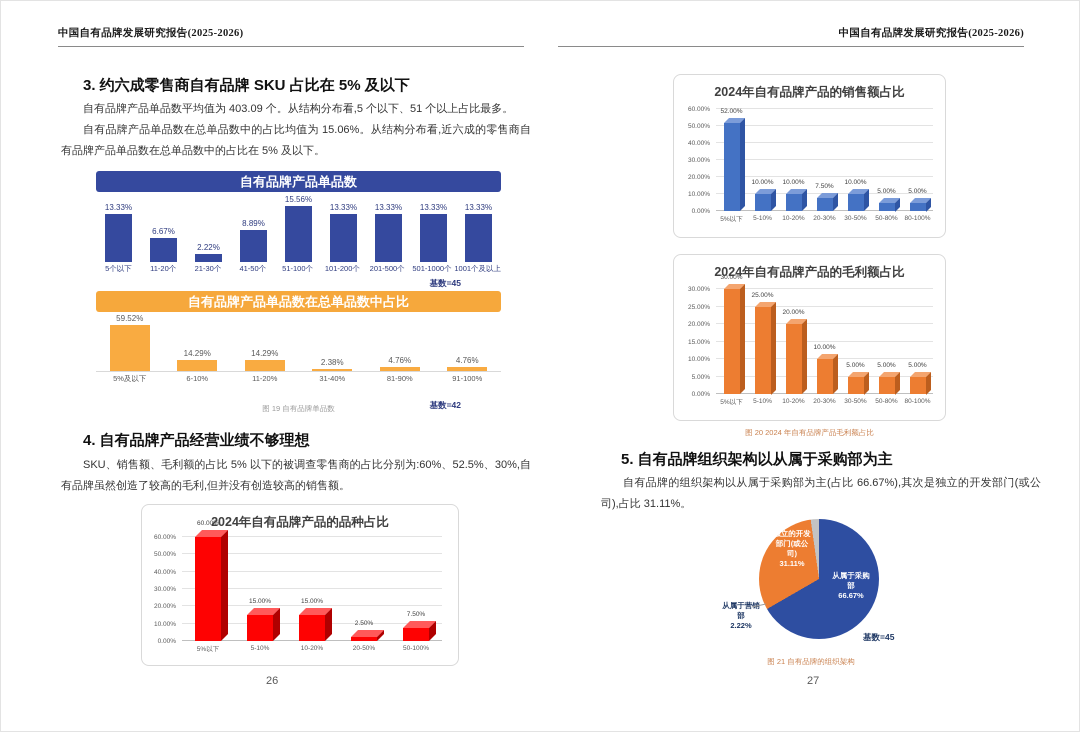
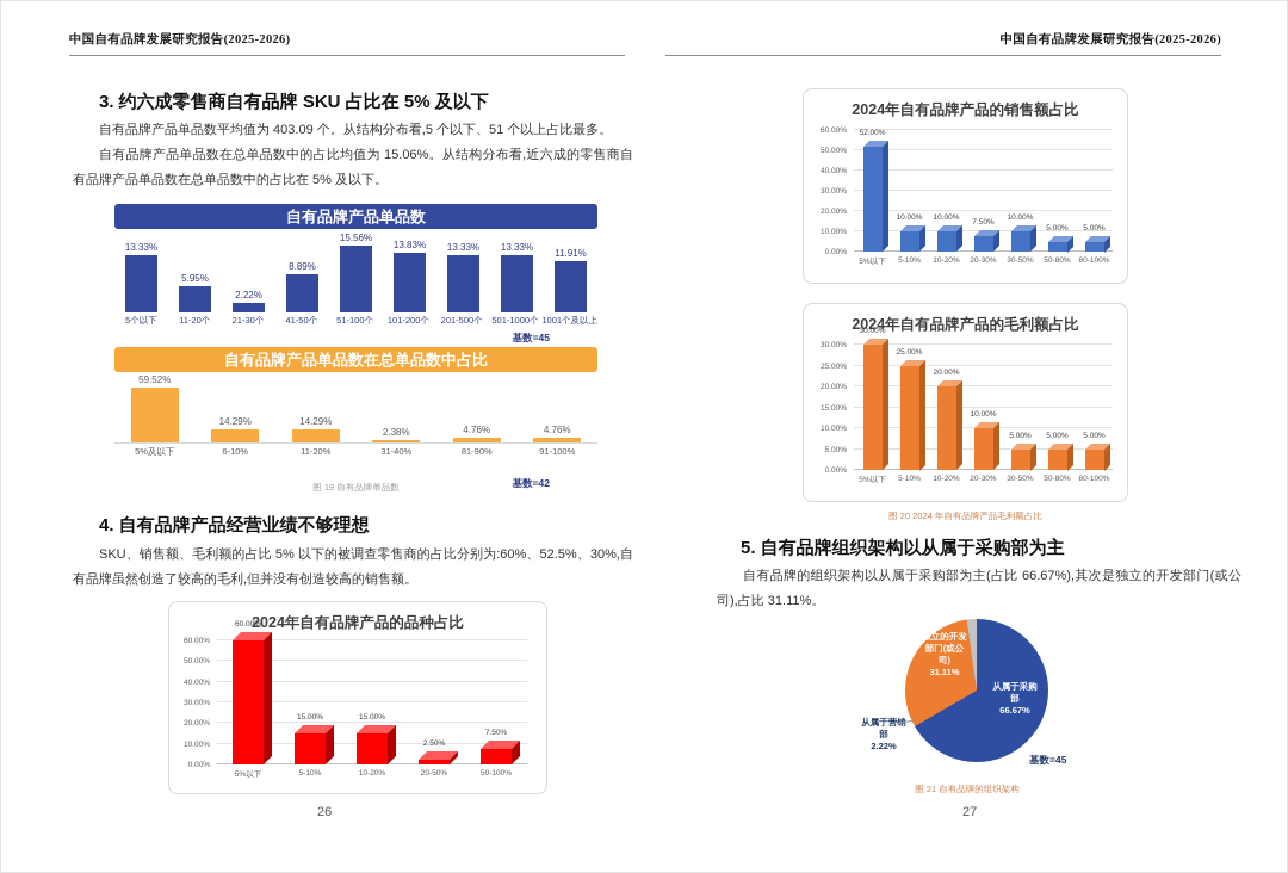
自有品牌产品单品数/11-20个: 6.67% -> 5.95%
自有品牌产品单品数/101-200个: 13.33% -> 13.83%
自有品牌产品单品数/1001个及以上: 13.33% -> 11.91%
